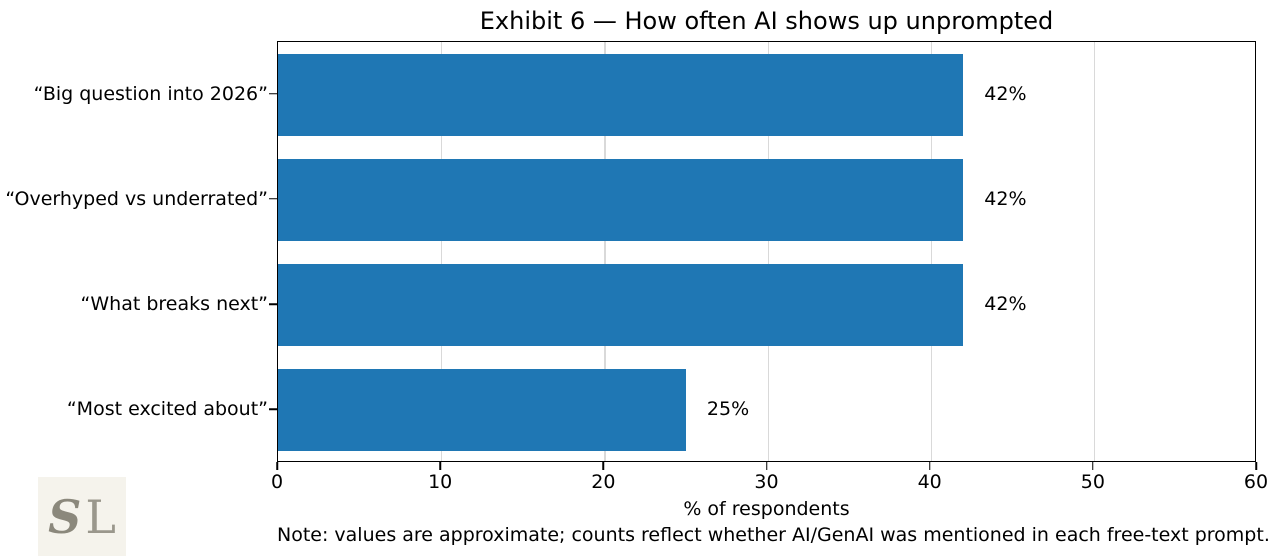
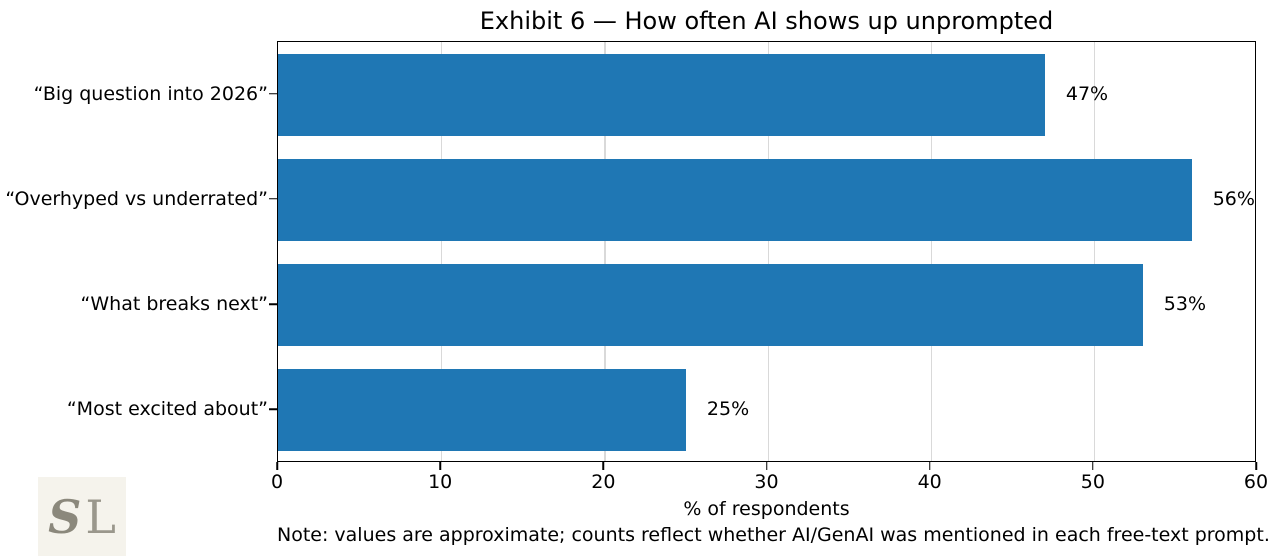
“Big question into 2026”: 42% -> 47%
“Overhyped vs underrated”: 42% -> 56%
“What breaks next”: 42% -> 53%
